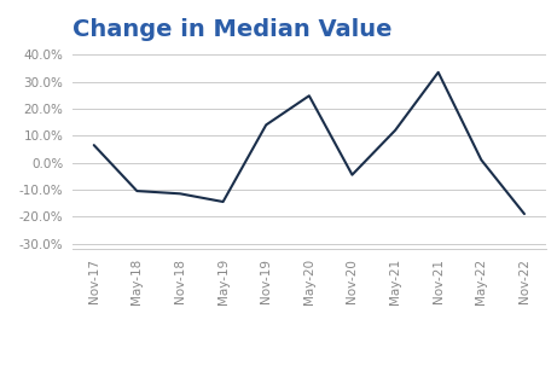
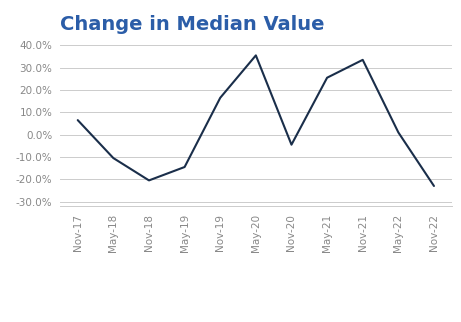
Nov-18: -11.5% -> -20.5%
Nov-19: 14.0% -> 16.5%
May-20: 24.8% -> 35.5%
May-21: 12.0% -> 25.5%
Nov-22: -19.0% -> -23.0%
